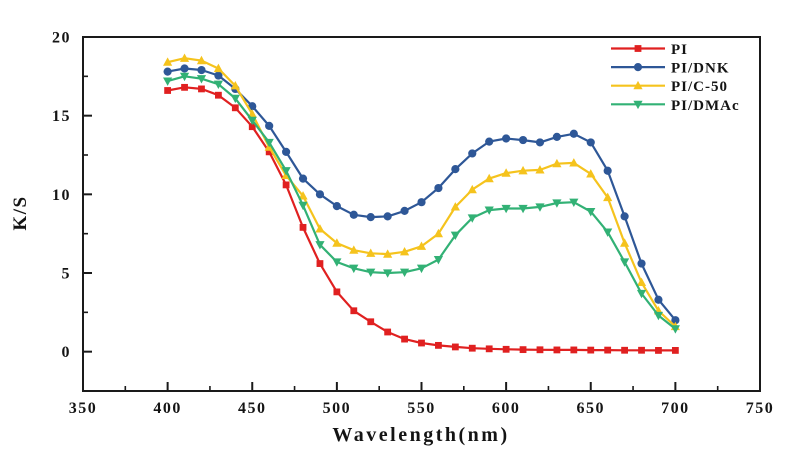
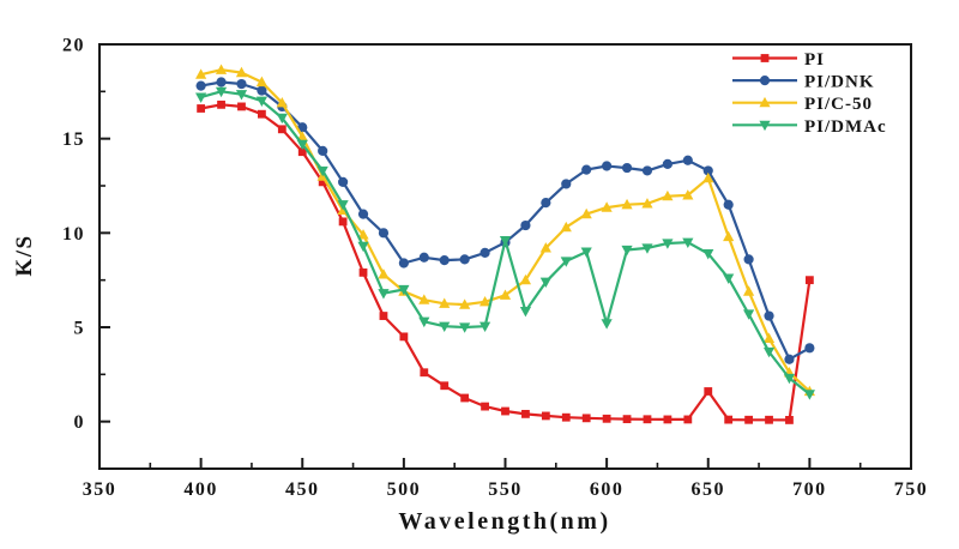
PI/500: 3.8 -> 4.5
PI/DNK/500: 9.2 -> 8.4
PI/DMAc/500: 5.7 -> 7.0
PI/DMAc/550: 5.3 -> 9.6
PI/DMAc/600: 9.1 -> 5.2
PI/650: 0.1 -> 1.6
PI/C-50/650: 11.3 -> 12.9
PI/700: 0.1 -> 7.5
PI/DNK/700: 2.0 -> 3.9
